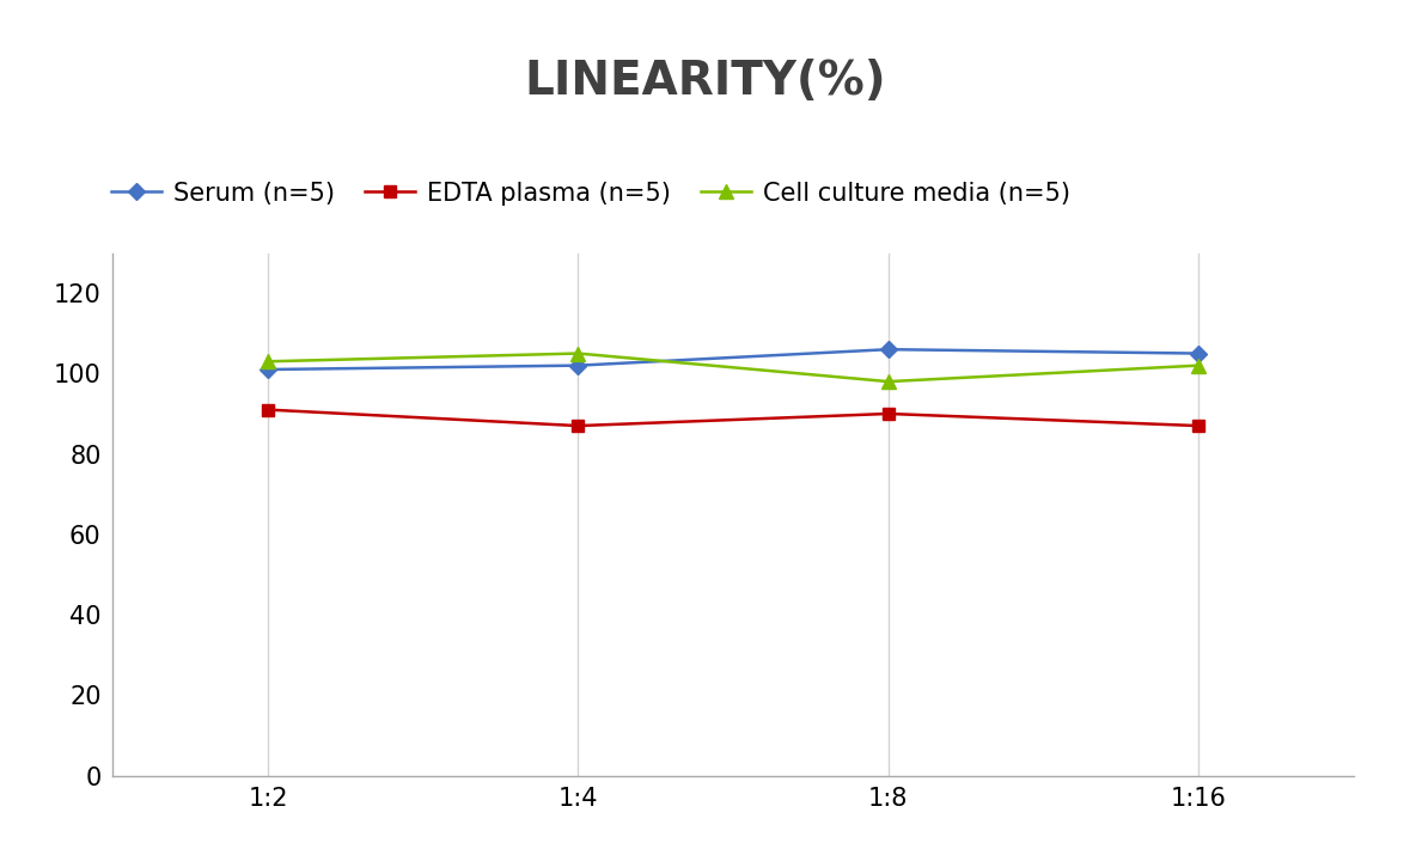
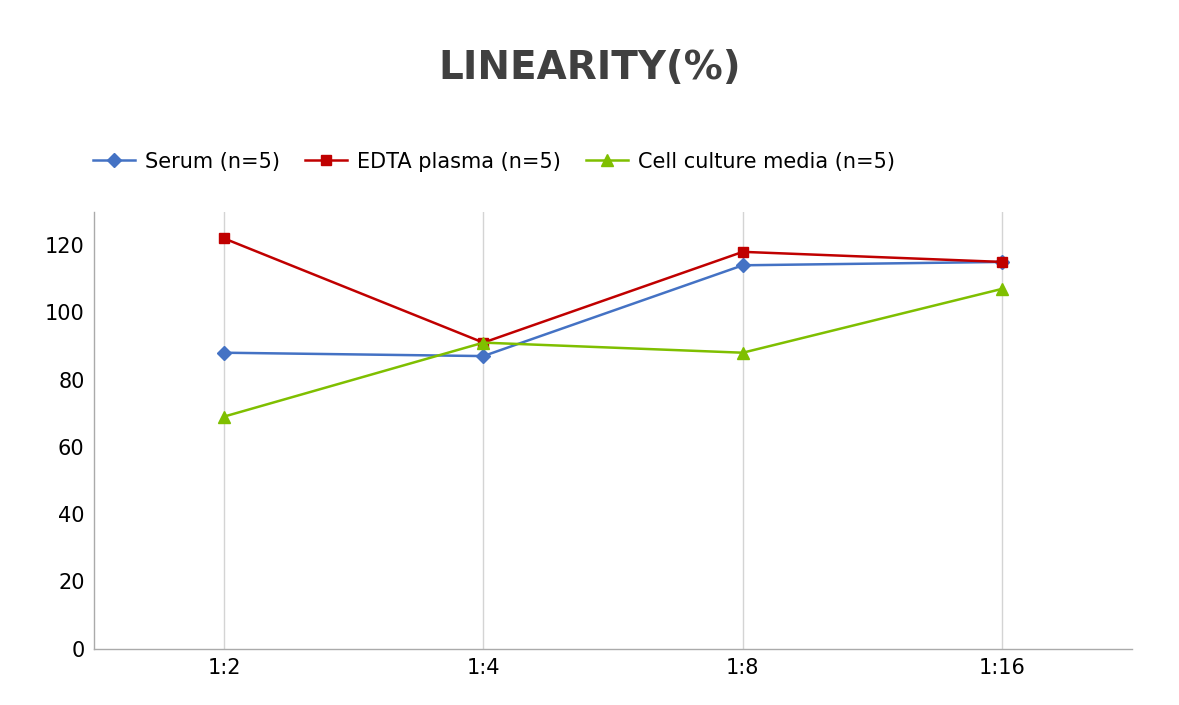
Serum (n=5)/1:2: 101 -> 88
EDTA plasma (n=5)/1:2: 91 -> 122
Cell culture media (n=5)/1:2: 103 -> 69
Serum (n=5)/1:4: 102 -> 87
EDTA plasma (n=5)/1:4: 87 -> 91
Cell culture media (n=5)/1:4: 105 -> 91
Serum (n=5)/1:8: 106 -> 114
EDTA plasma (n=5)/1:8: 90 -> 118
Cell culture media (n=5)/1:8: 98 -> 88
Serum (n=5)/1:16: 105 -> 115
EDTA plasma (n=5)/1:16: 87 -> 115
Cell culture media (n=5)/1:16: 102 -> 107
